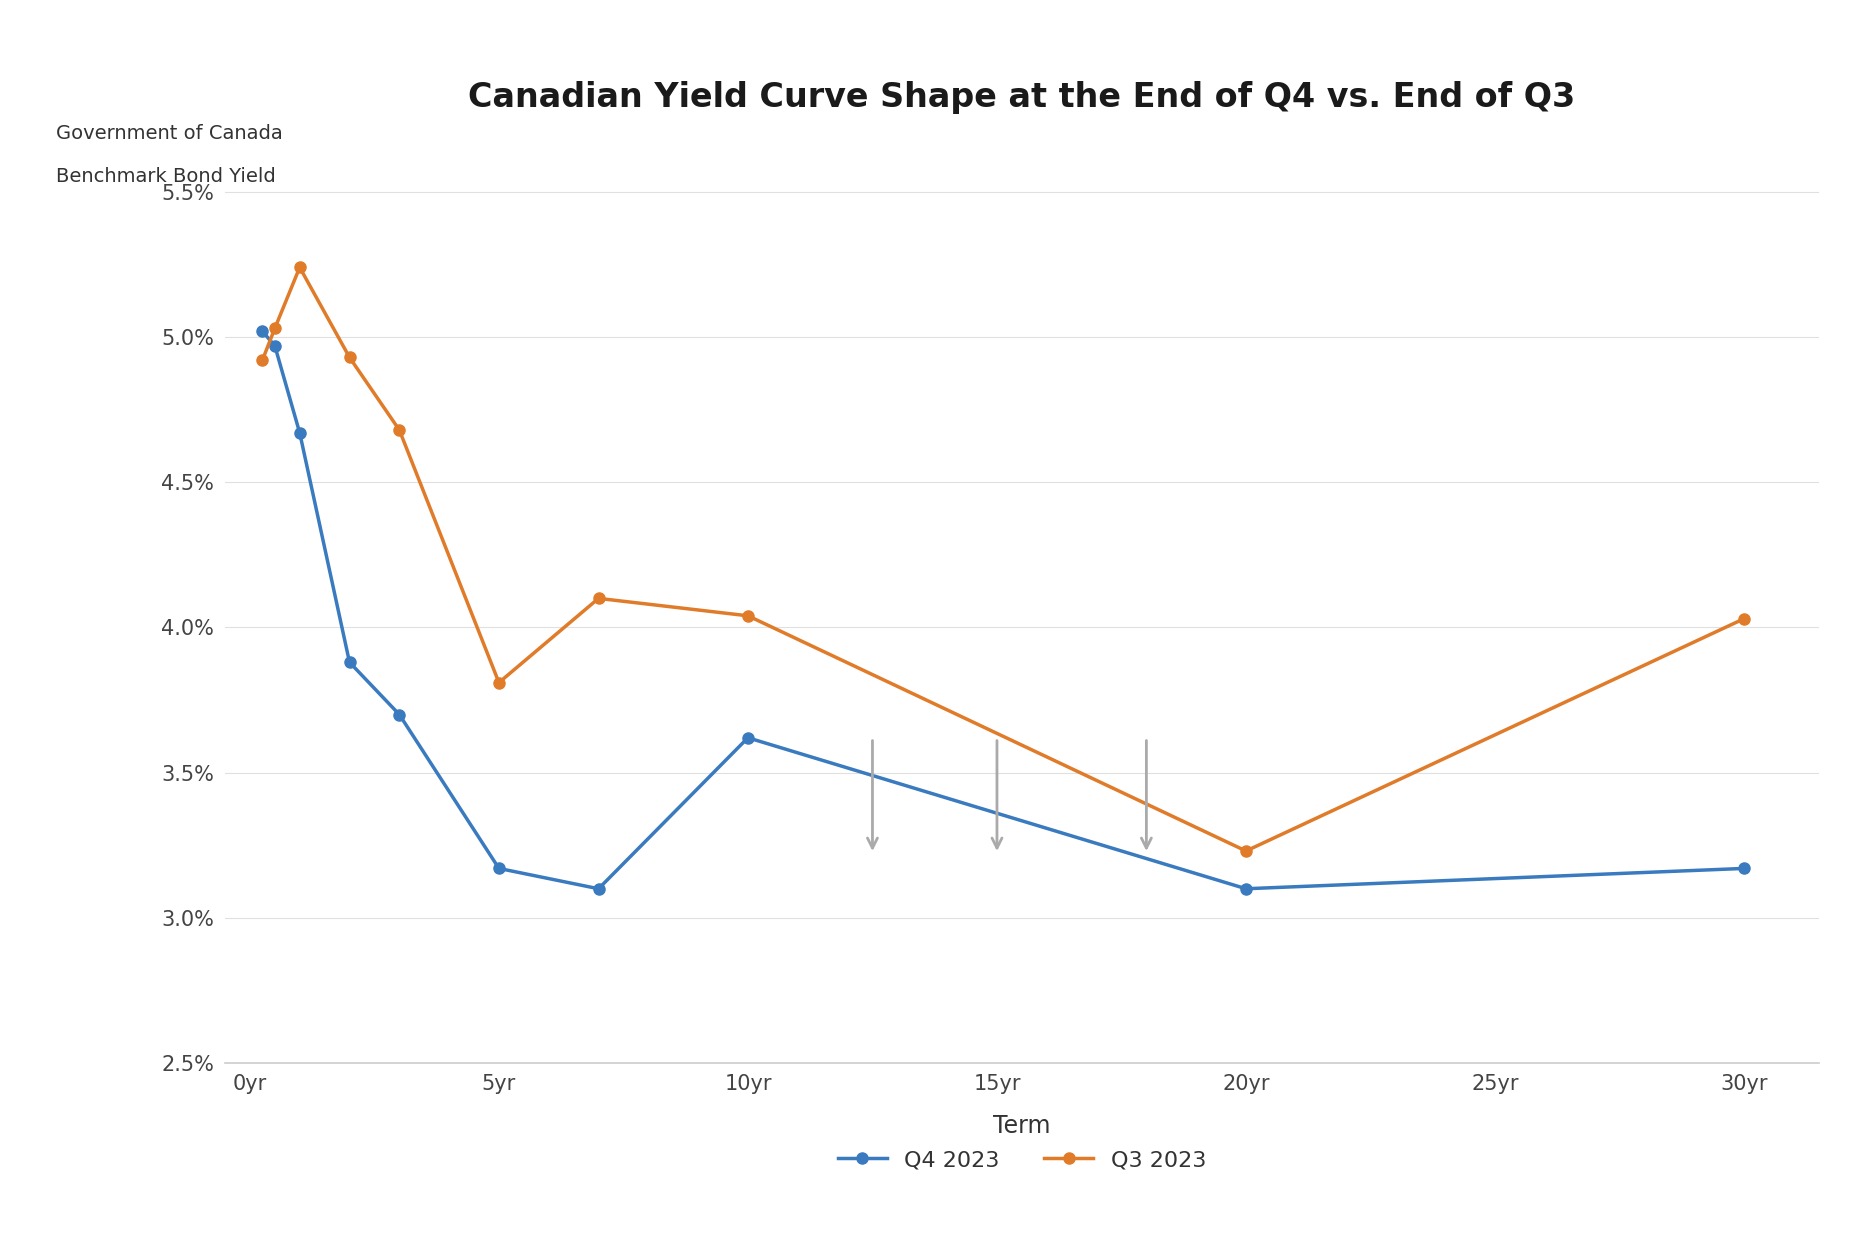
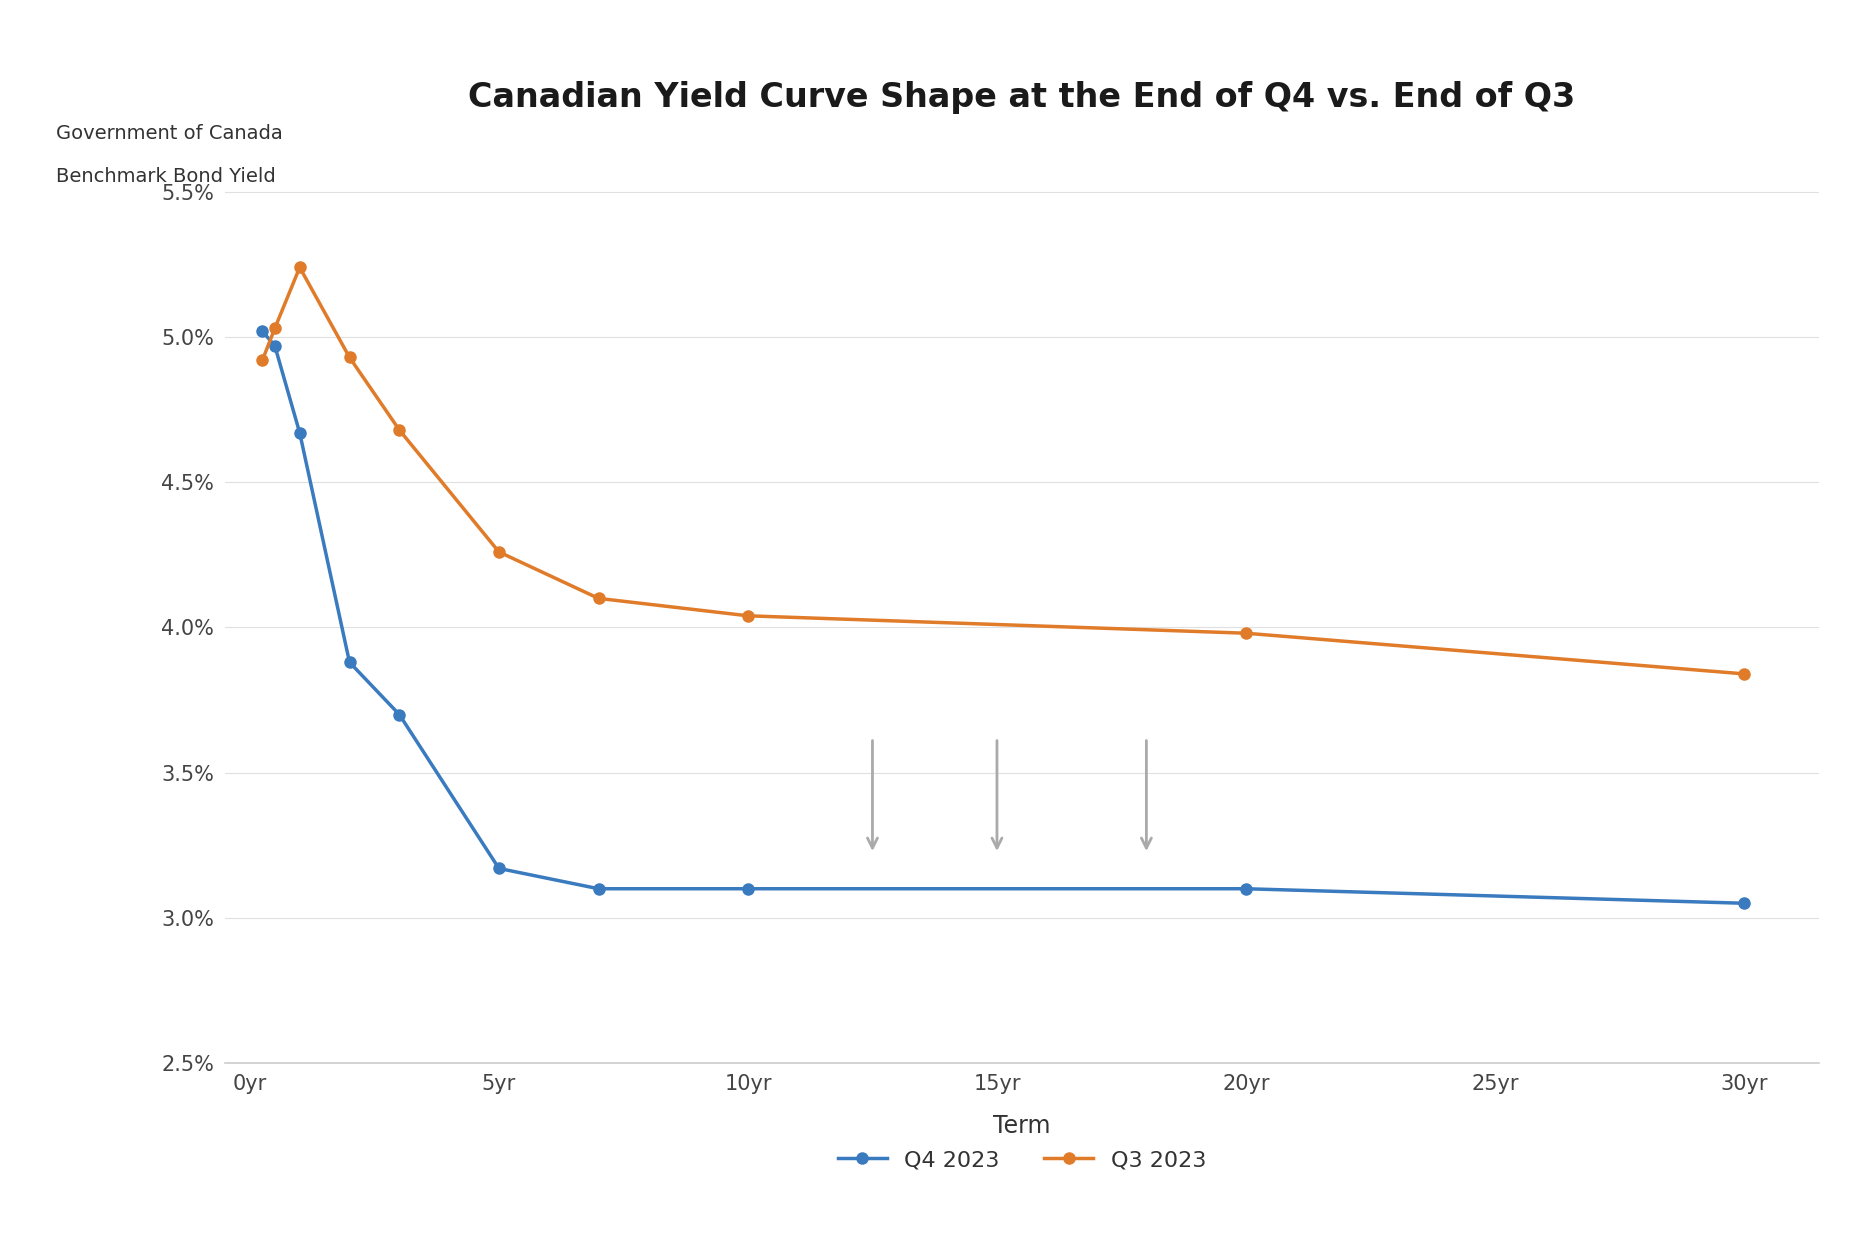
Q3 2023/5yr: 3.81% -> 4.26%
Q4 2023/10yr: 3.62% -> 3.10%
Q3 2023/20yr: 3.23% -> 3.98%
Q4 2023/30yr: 3.17% -> 3.05%
Q3 2023/30yr: 4.03% -> 3.84%
